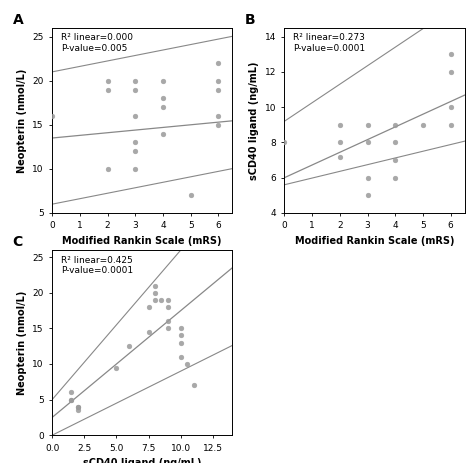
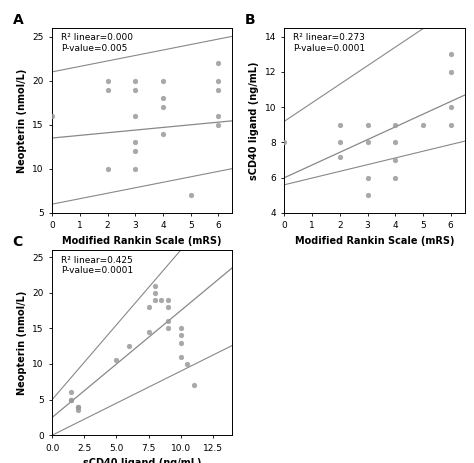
5.0: 9.5 -> 10.6
